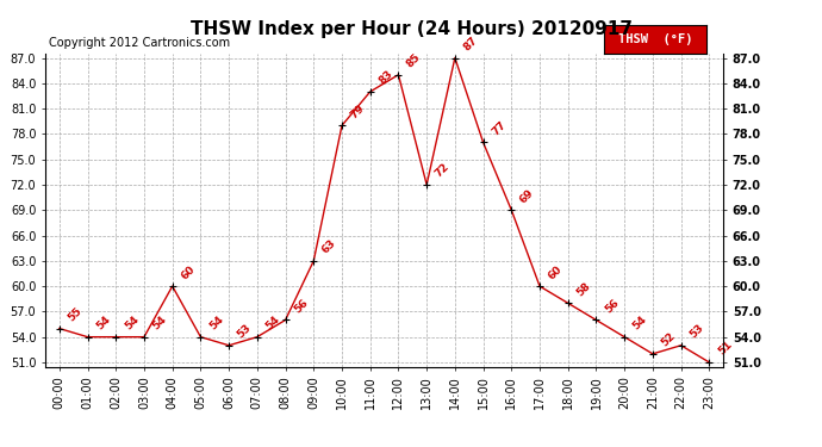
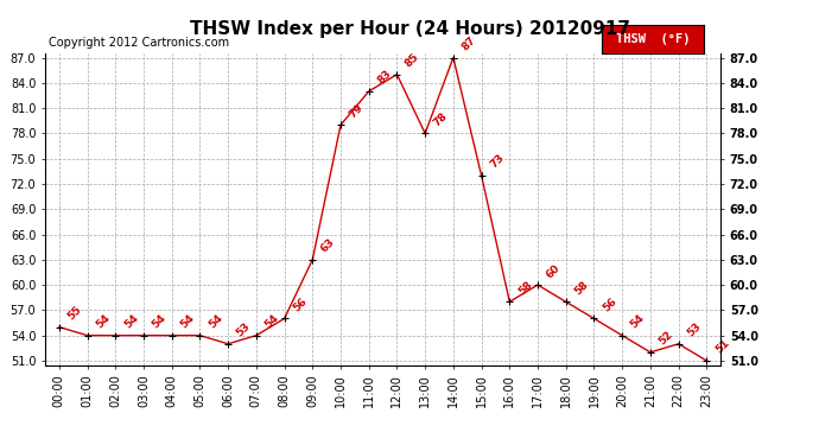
04:00: 60 -> 54
13:00: 72 -> 78
15:00: 77 -> 73
16:00: 69 -> 58
